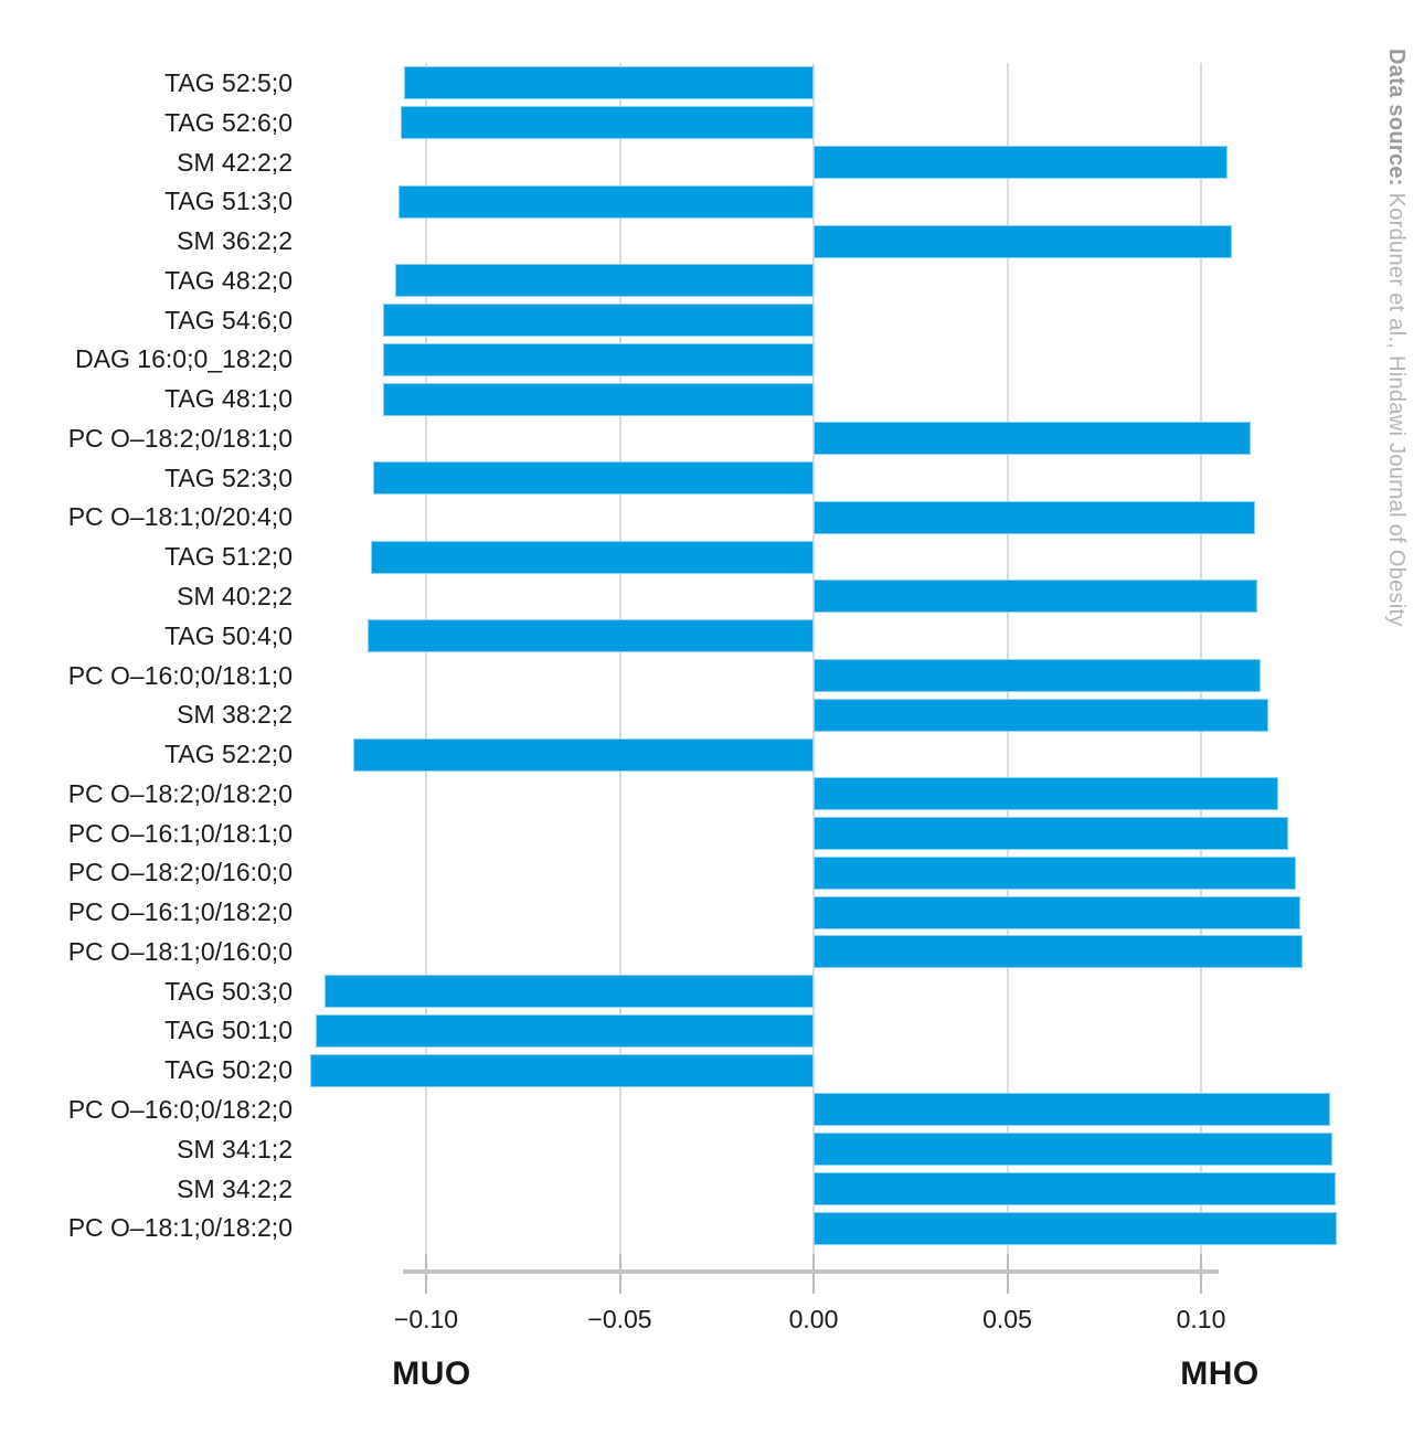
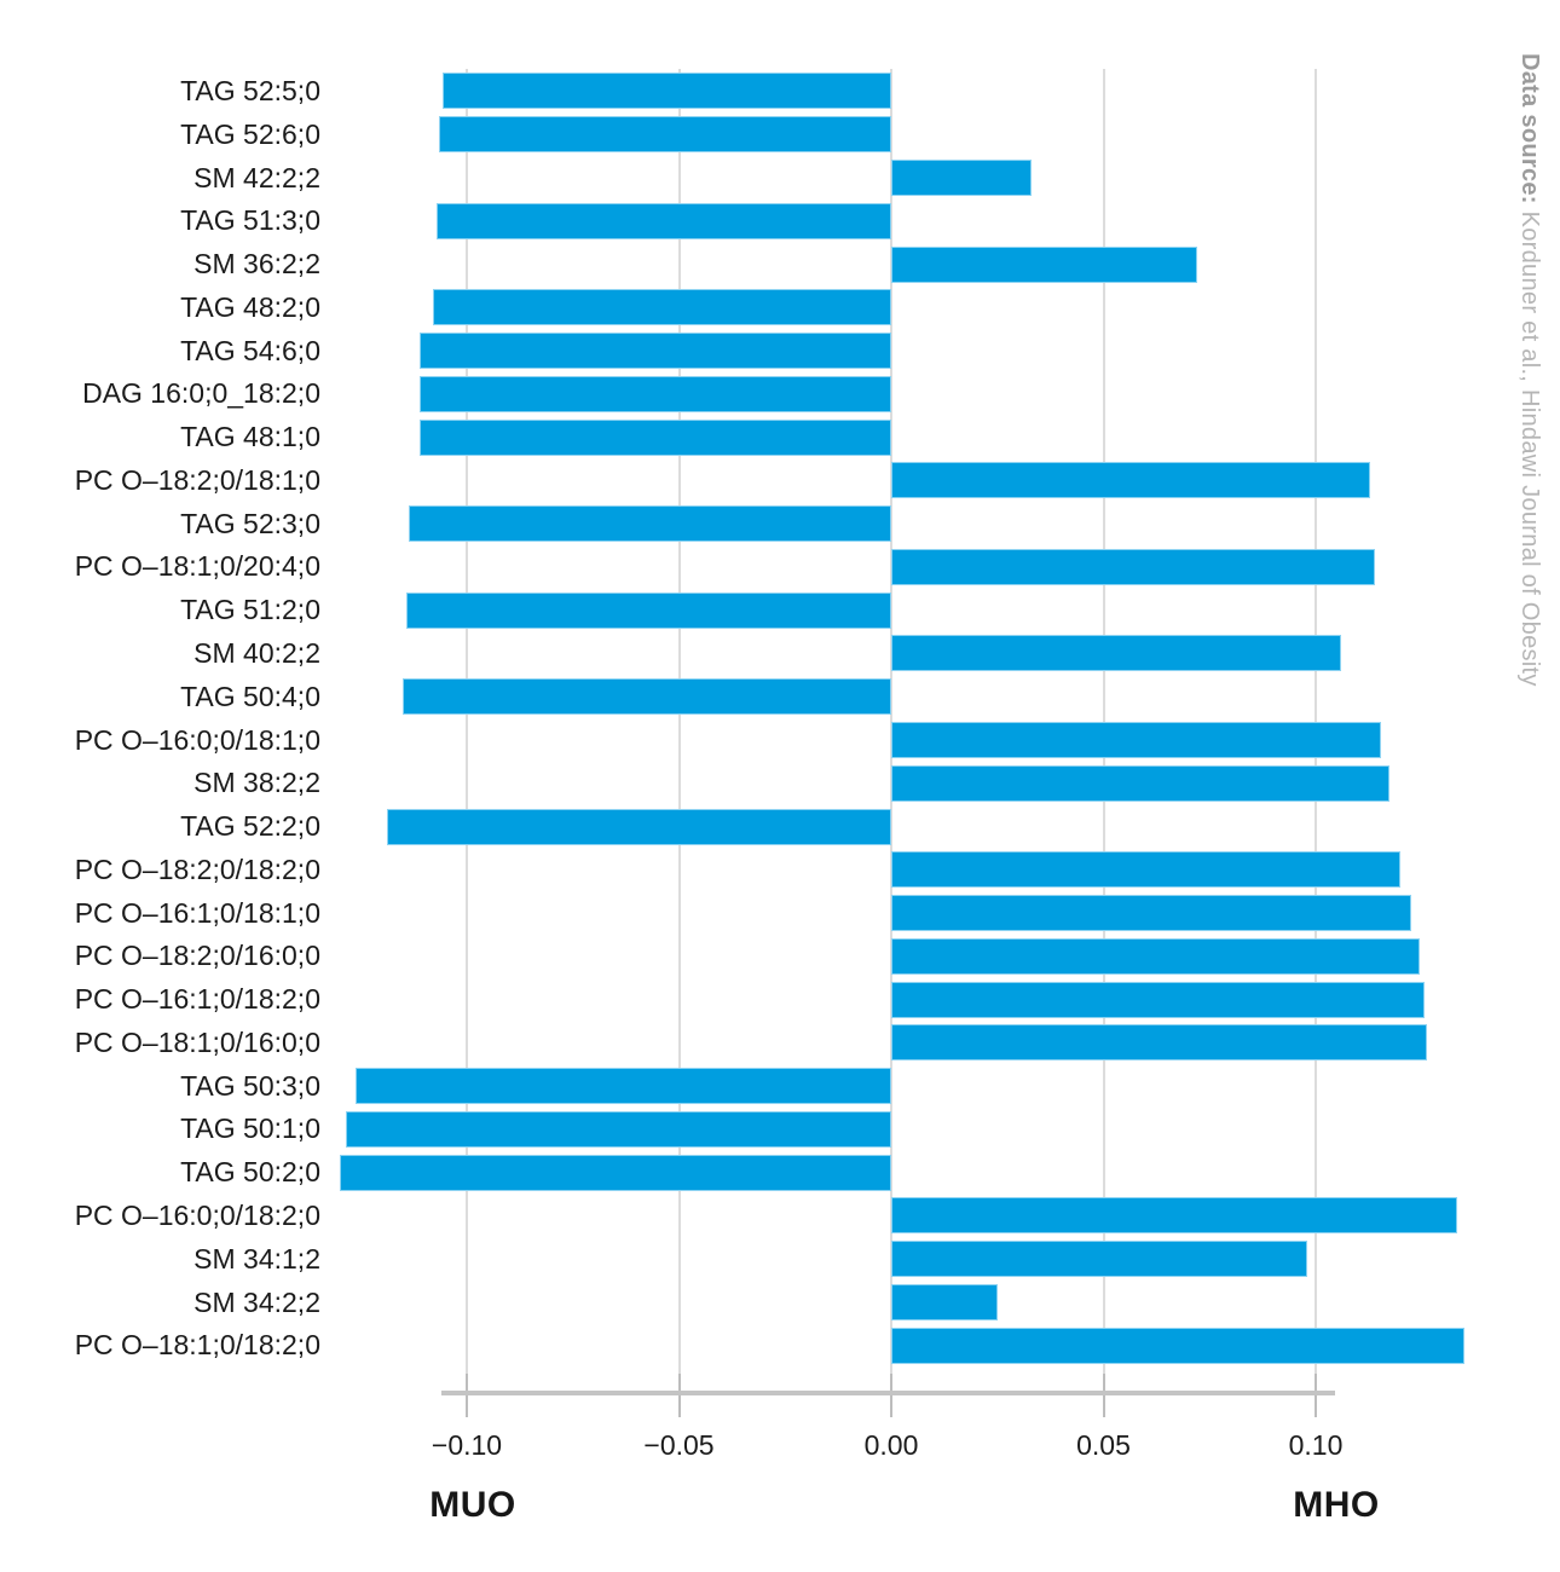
SM 42:2;2: 0.107 -> 0.033
SM 36:2;2: 0.108 -> 0.072
SM 40:2;2: 0.115 -> 0.106
SM 34:1;2: 0.134 -> 0.098
SM 34:2;2: 0.135 -> 0.025
